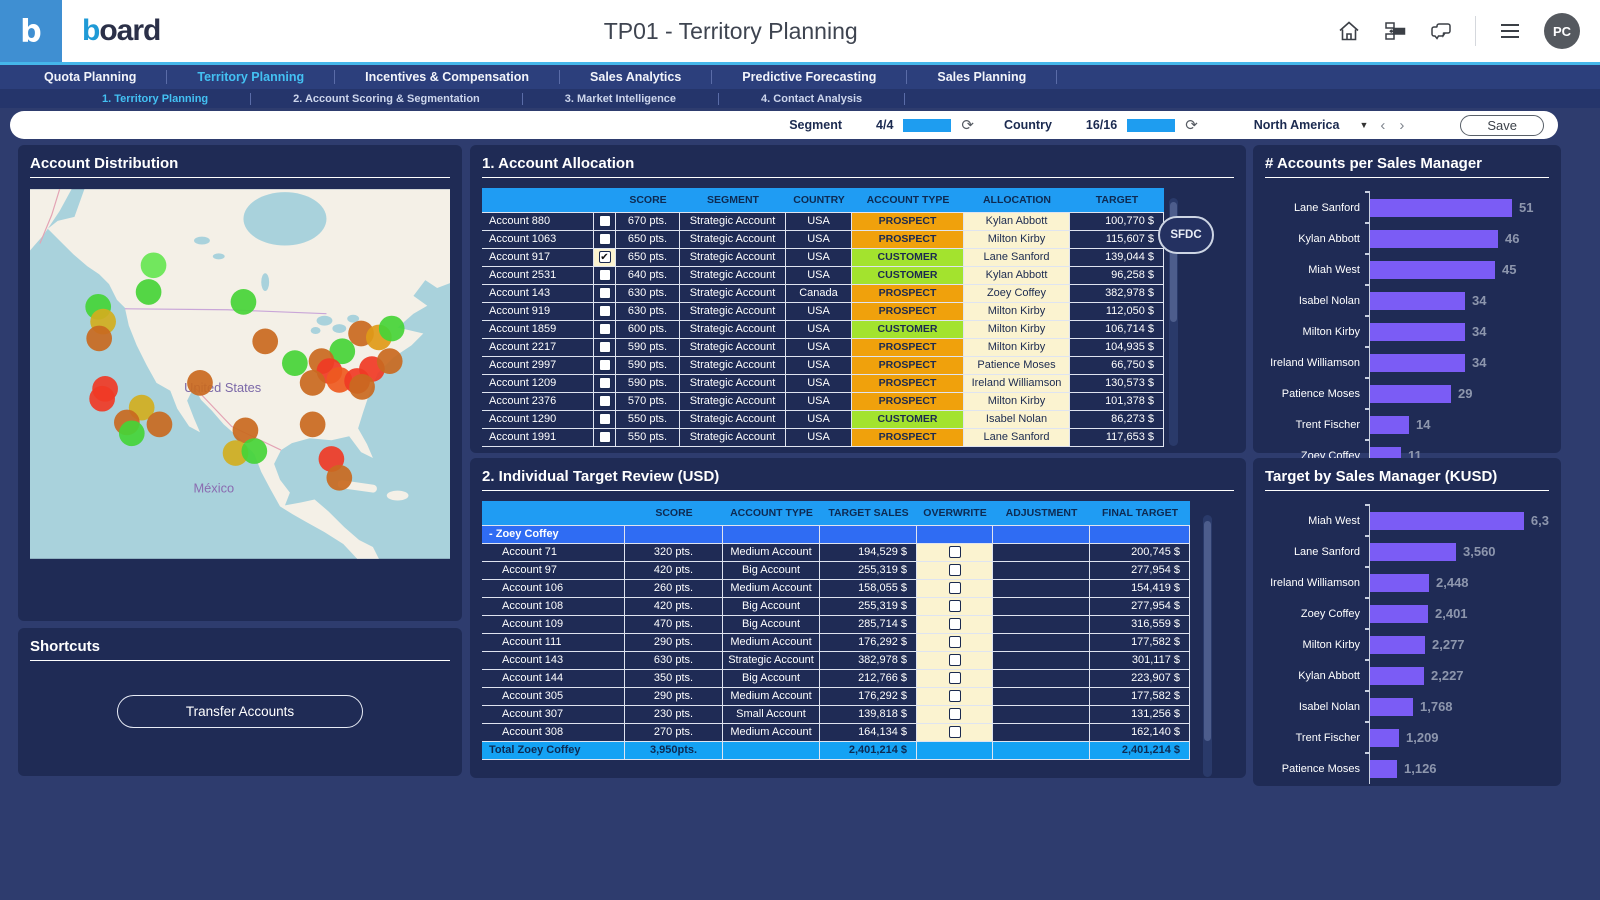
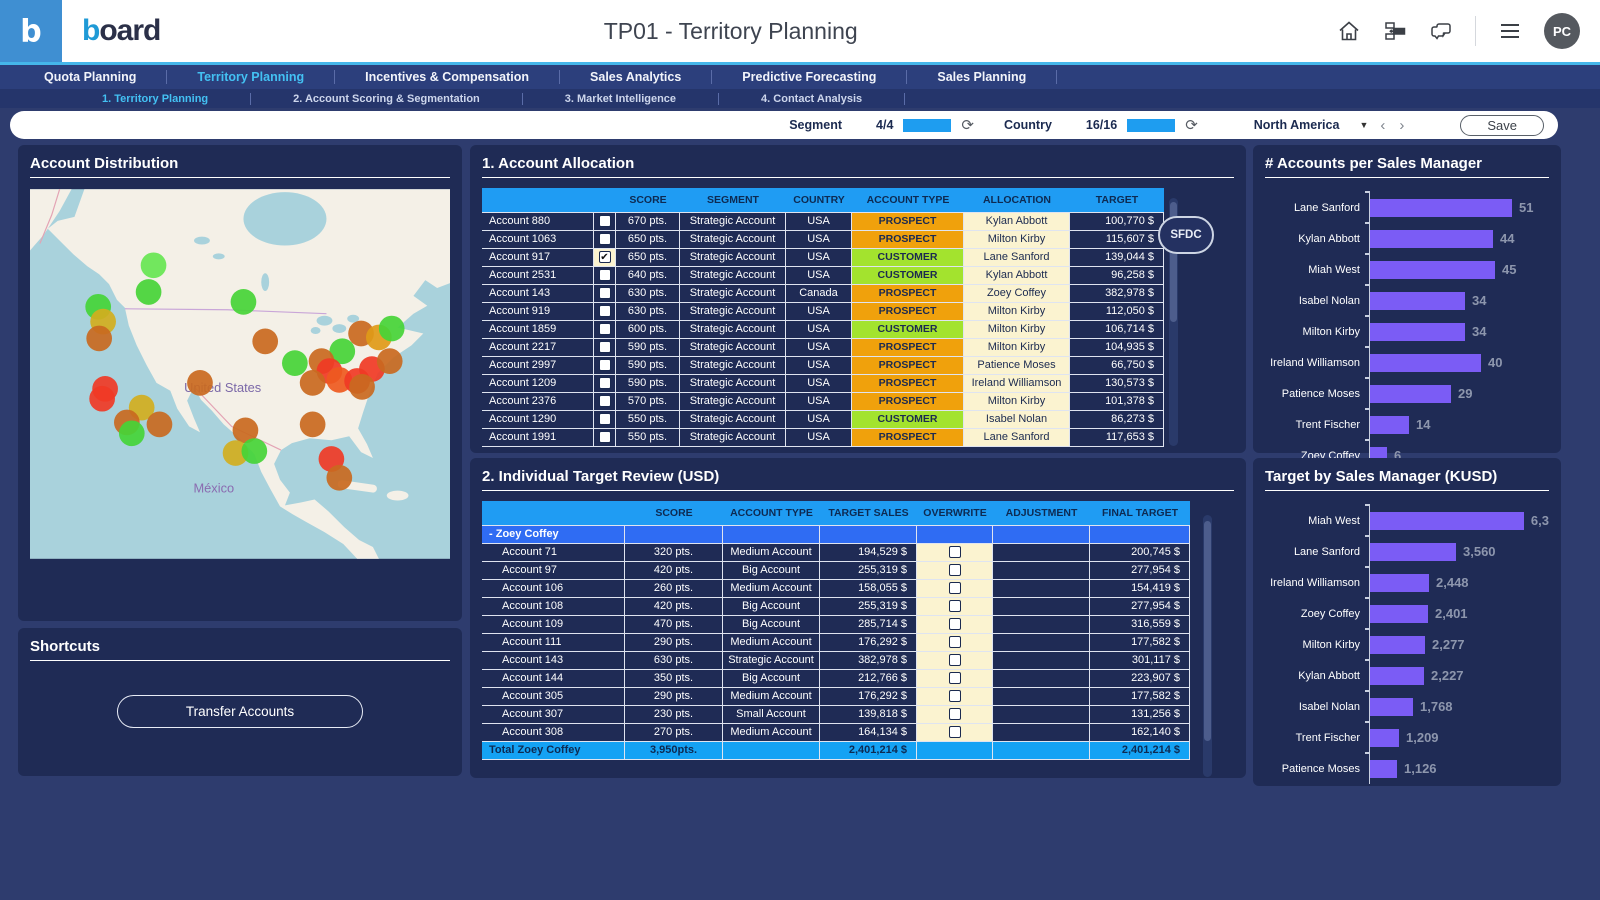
# Accounts per Sales Manager/Kylan Abbott: 46 -> 44
# Accounts per Sales Manager/Ireland Williamson: 34 -> 40
# Accounts per Sales Manager/Zoey Coffey: 11 -> 6
